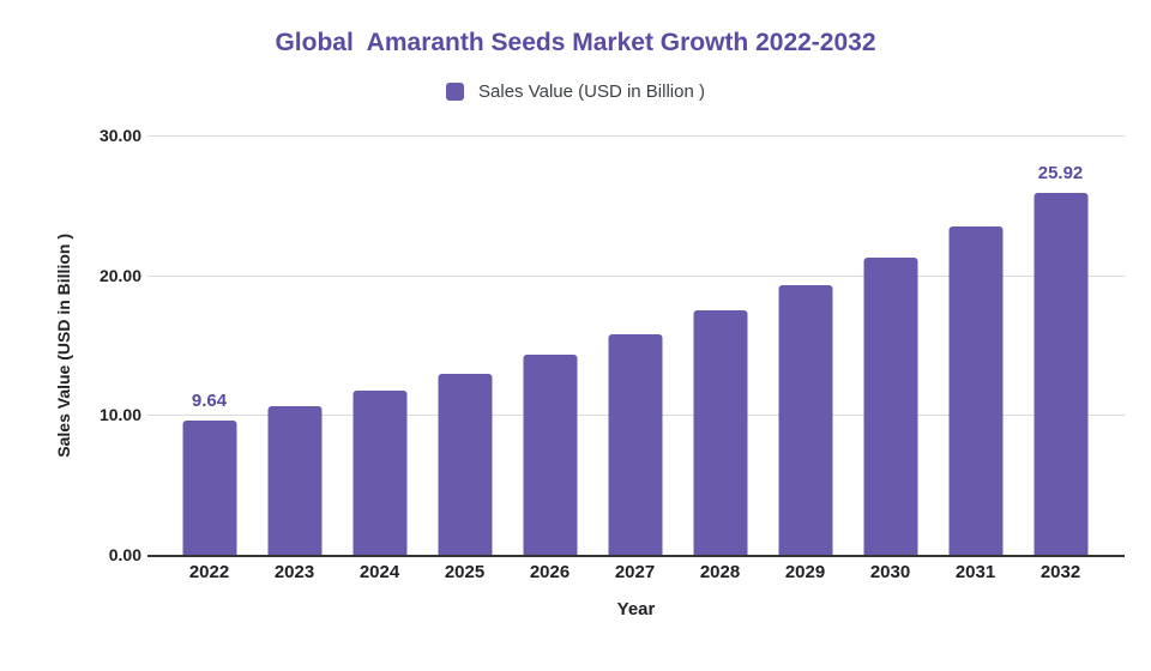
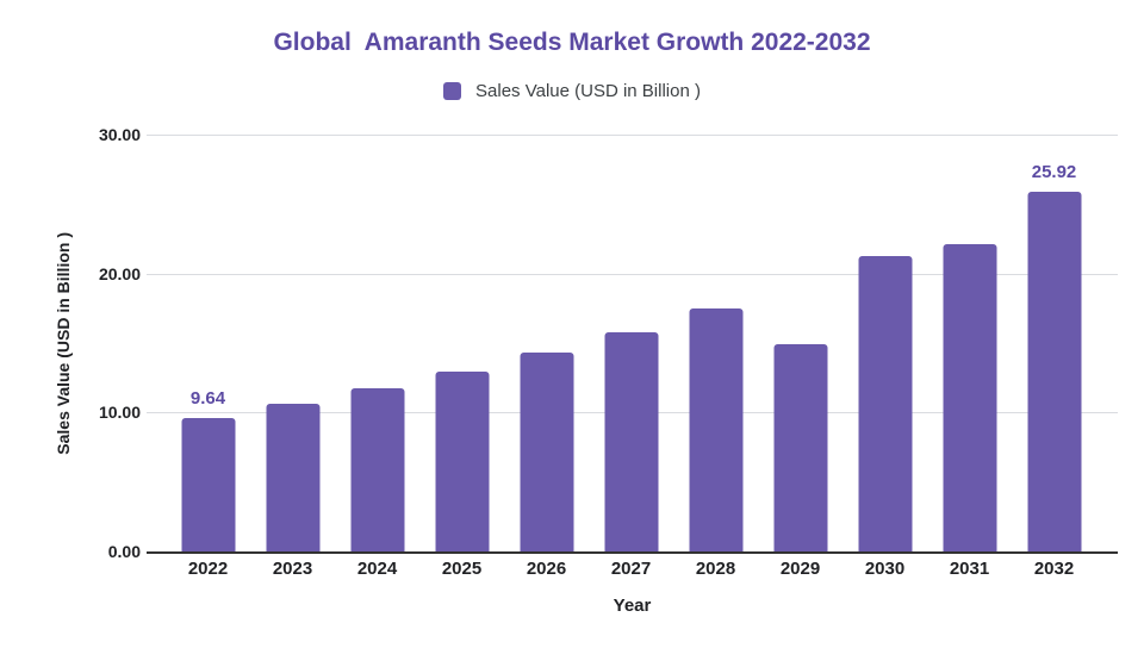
2029: 19.3 -> 14.9
2031: 23.5 -> 22.1
